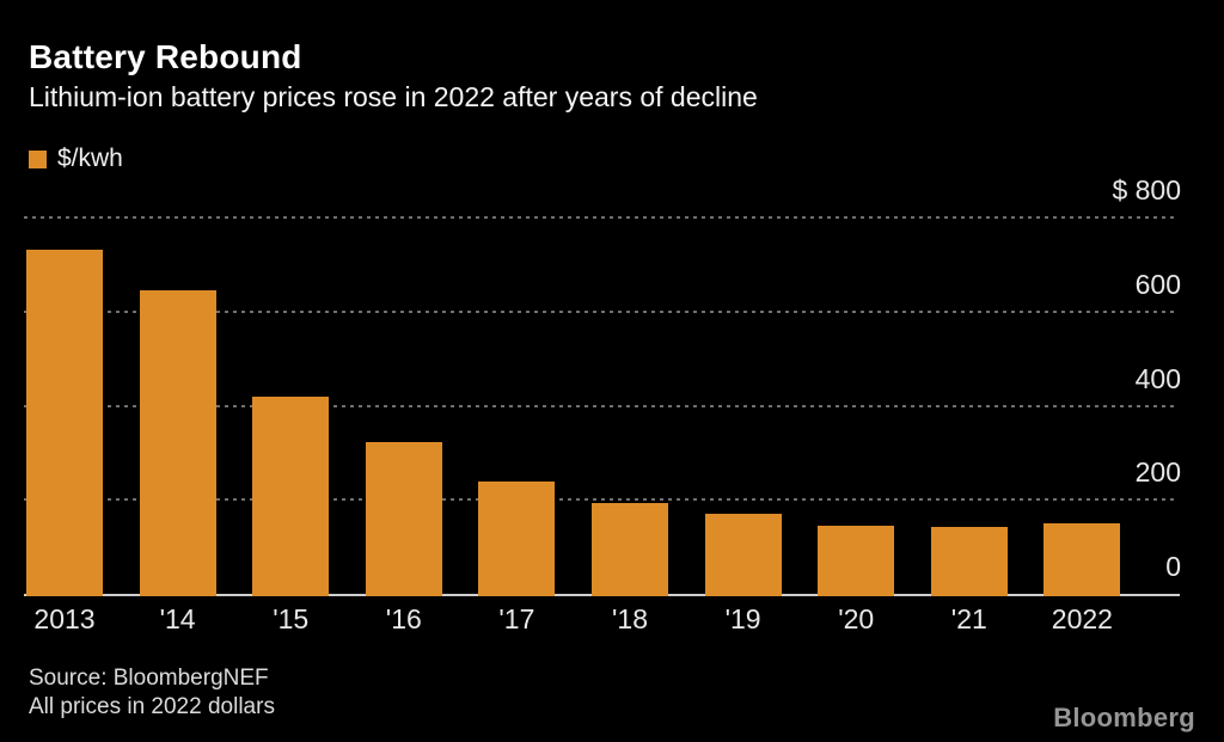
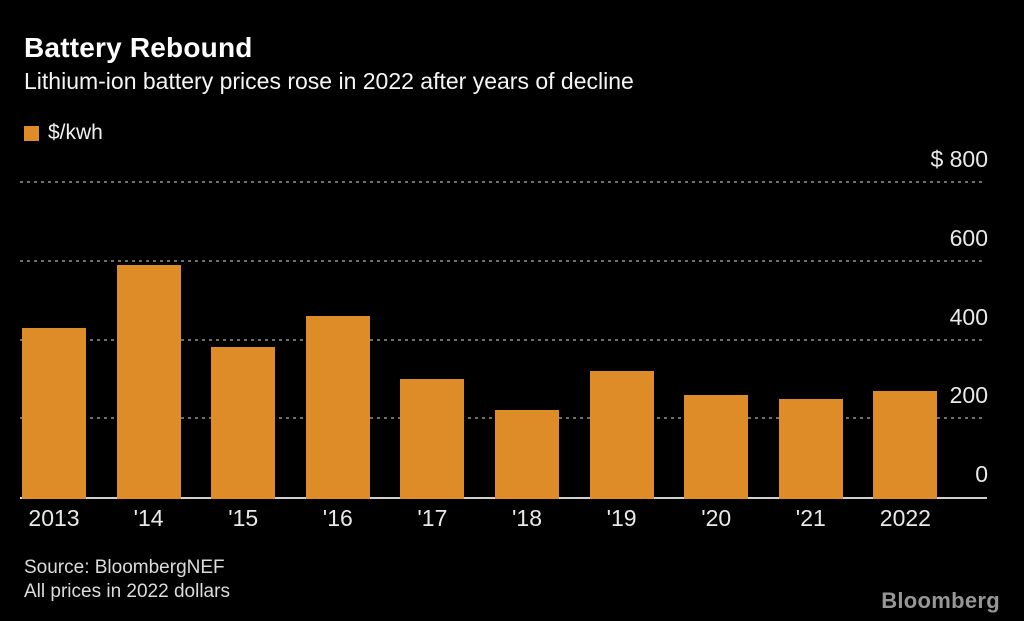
2013: 730 -> 430
'14: 650 -> 590
'15: 420 -> 380
'16: 320 -> 460
'17: 240 -> 300
'18: 190 -> 220
'19: 170 -> 320
'20: 150 -> 260
'21: 140 -> 250
2022: 150 -> 270
